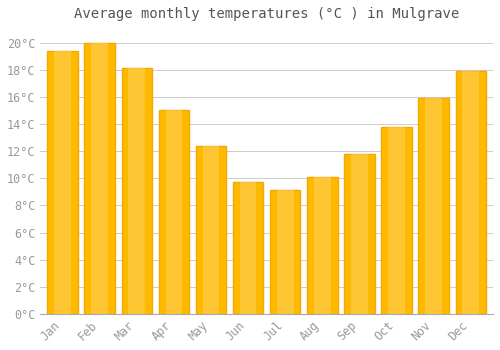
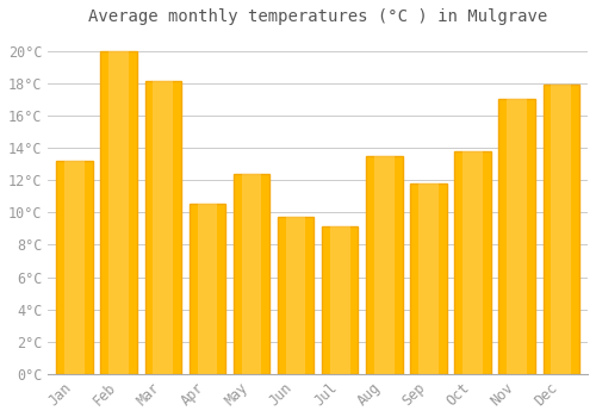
Jan: 19.4°C -> 13.2°C
Apr: 15.0°C -> 10.5°C
Aug: 10.1°C -> 13.5°C
Nov: 15.9°C -> 17.0°C
